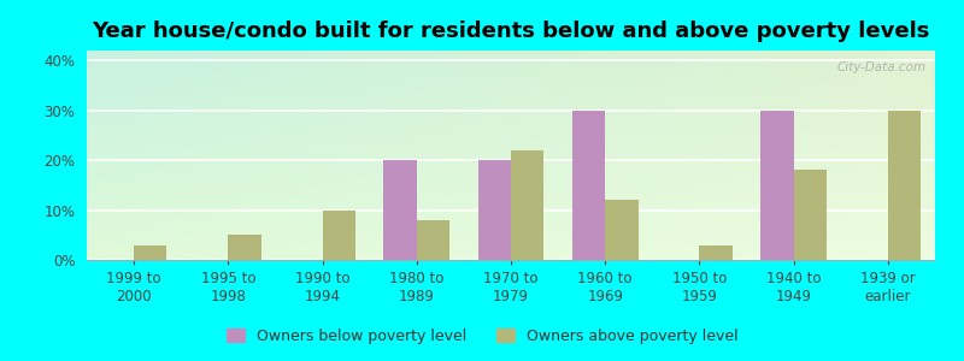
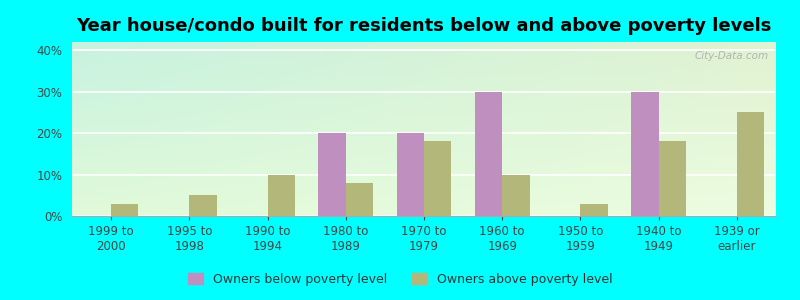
Owners above poverty level/1970 to 1979: 22% -> 18%
Owners above poverty level/1960 to 1969: 12% -> 10%
Owners above poverty level/1939 or earlier: 30% -> 25%
